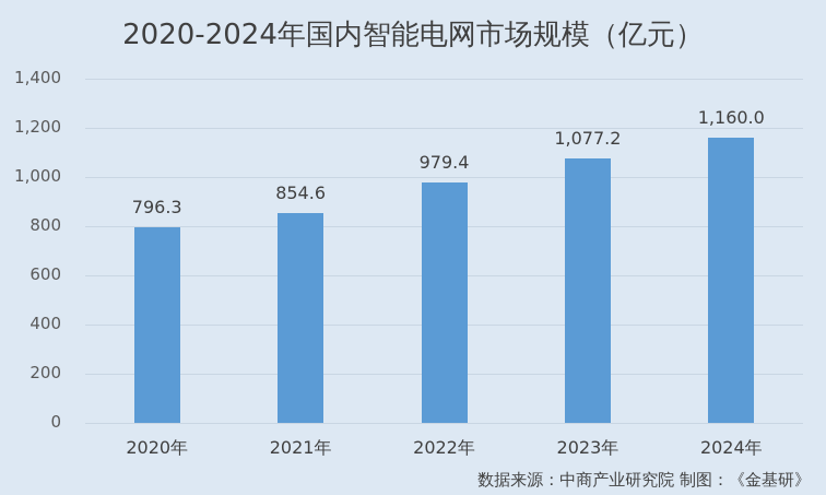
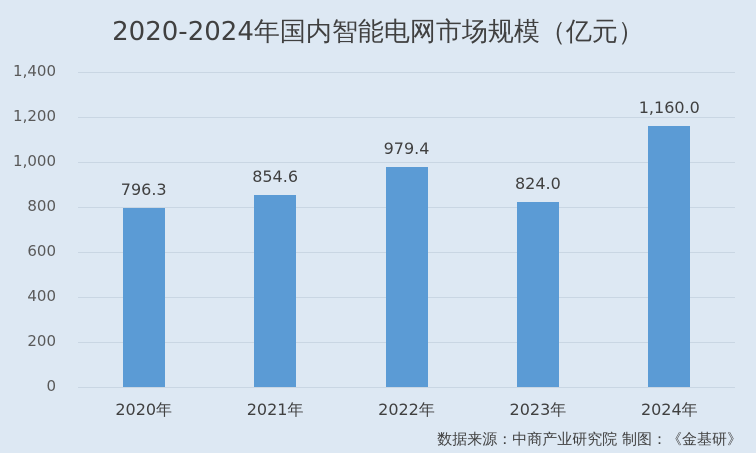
2023年: 1,077.2 -> 824.0
